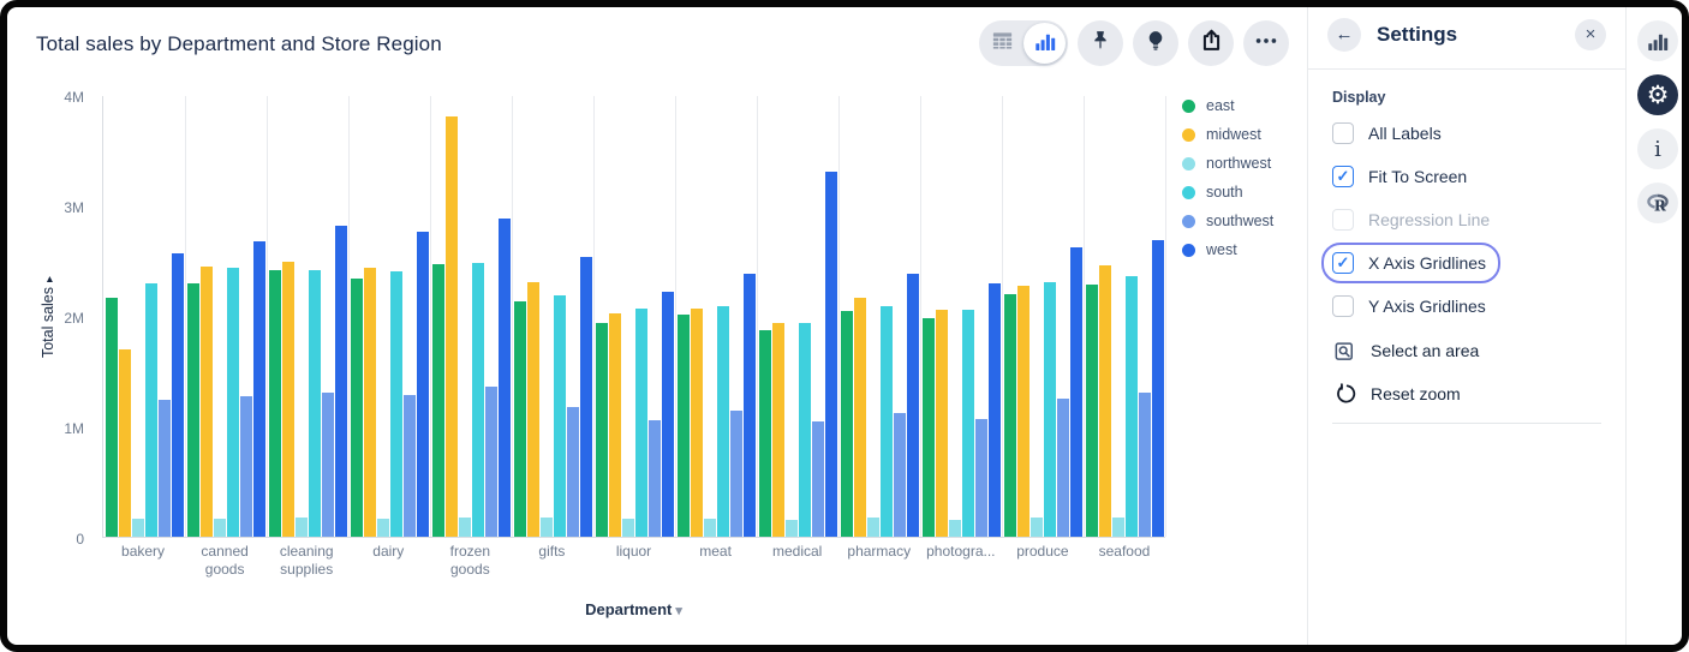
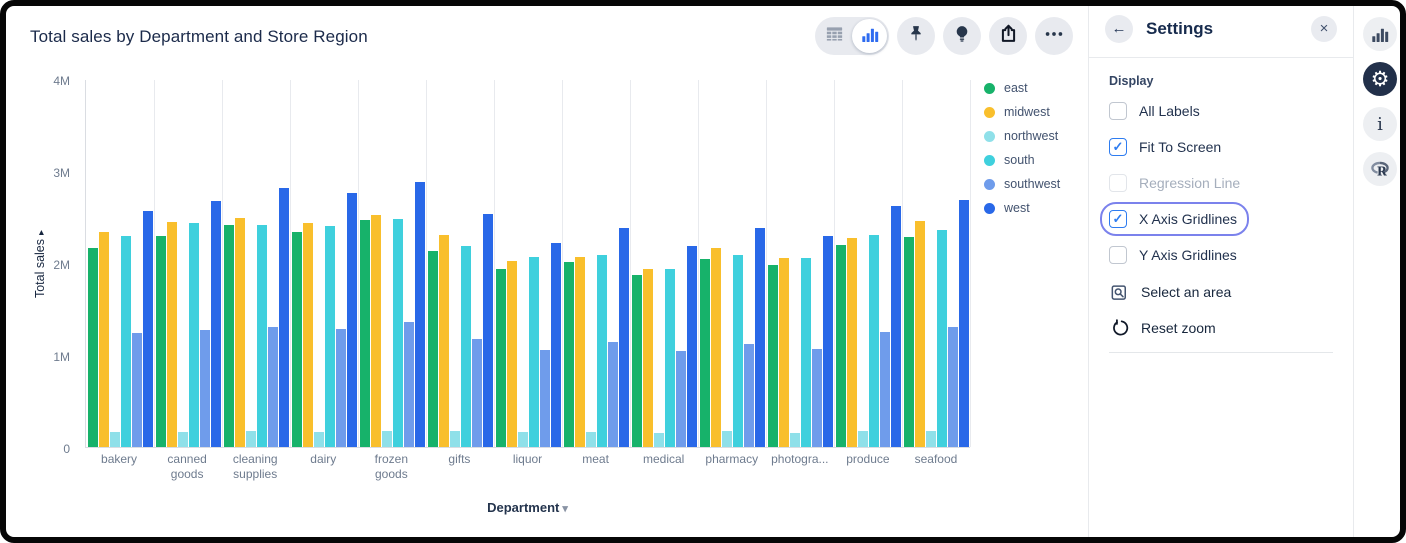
midwest/bakery: 1.7M -> 2.3M
midwest/frozen goods: 3.8M -> 2.5M
west/medical: 3.3M -> 2.2M
